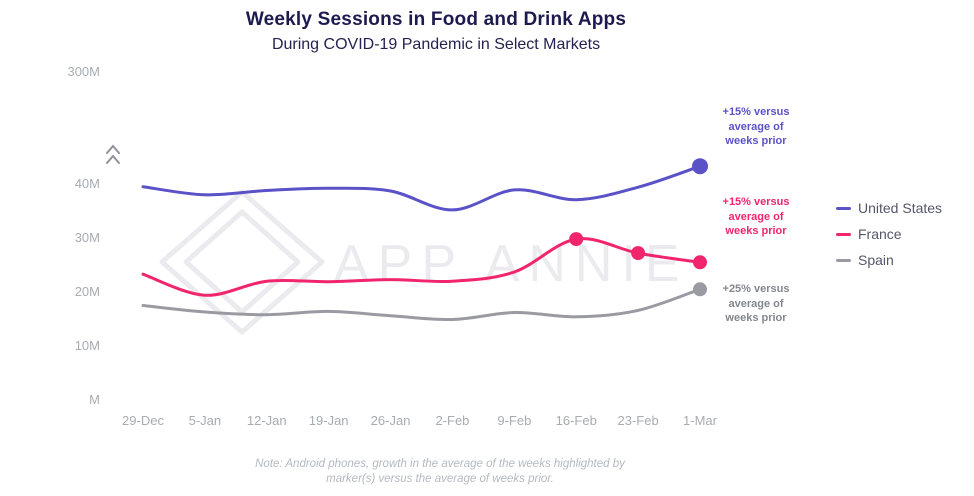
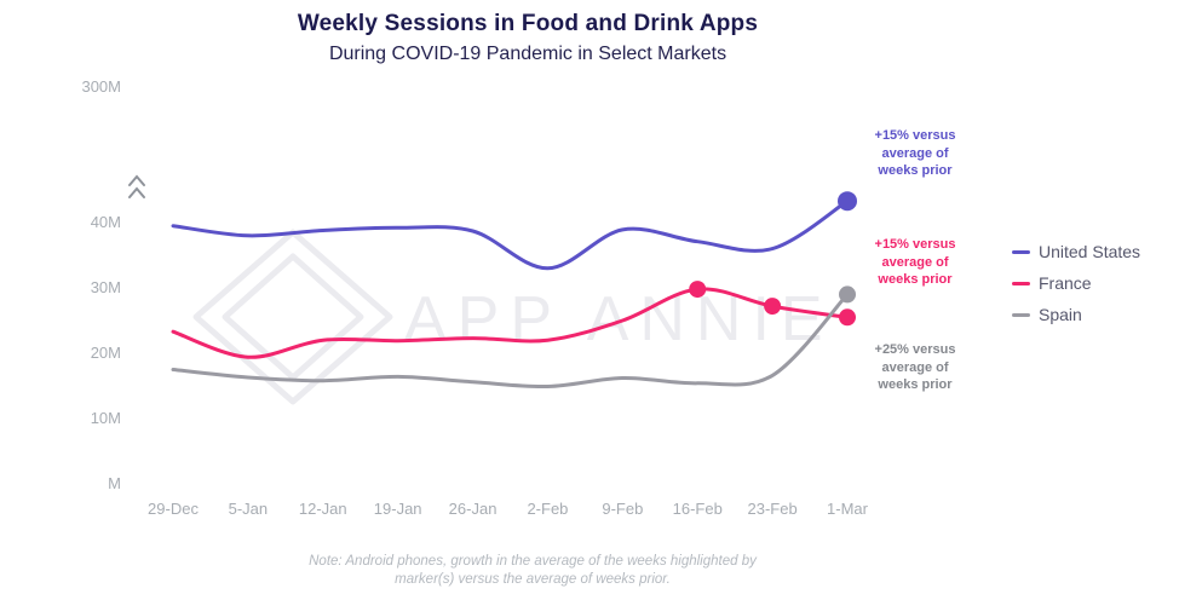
United States/2-Feb: 35M -> 33M
France/9-Feb: 24M -> 25M
United States/23-Feb: 39M -> 36M
Spain/1-Mar: 20M -> 29M
